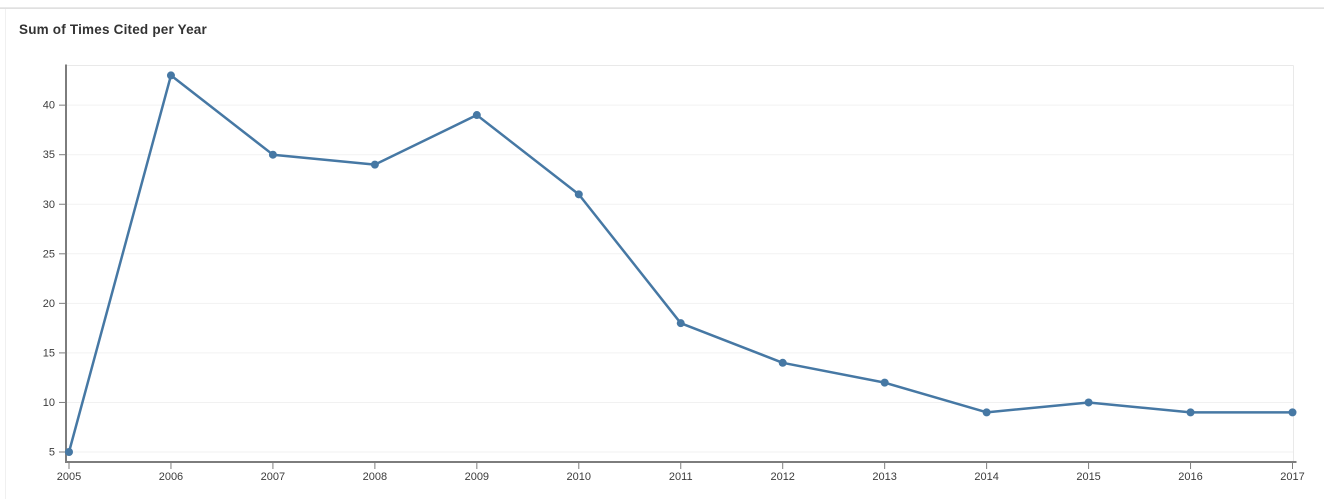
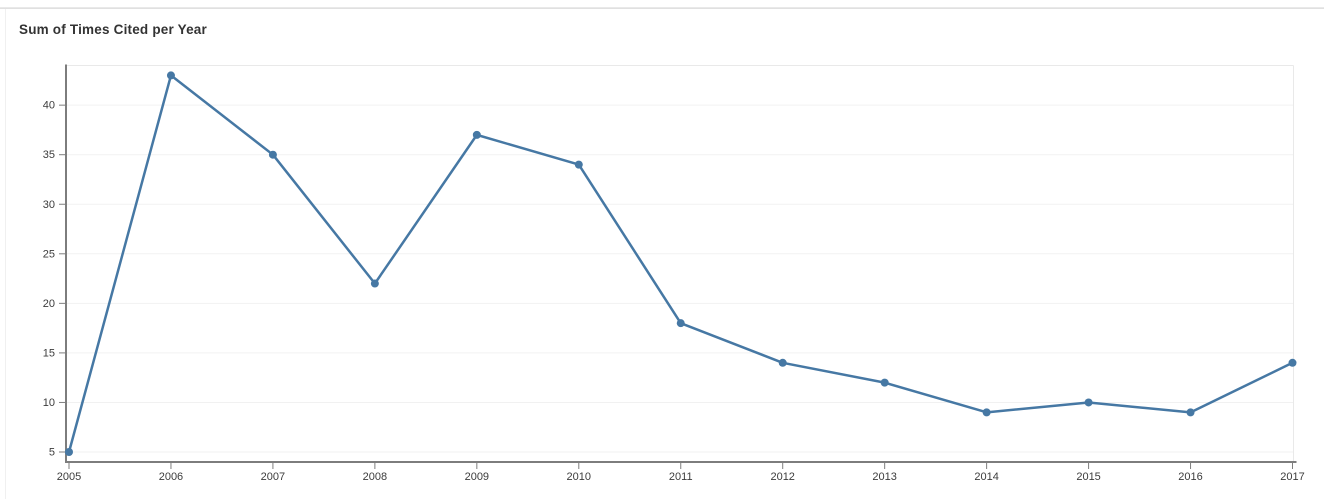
2008: 34 -> 22
2009: 39 -> 37
2010: 31 -> 34
2017: 9 -> 14
